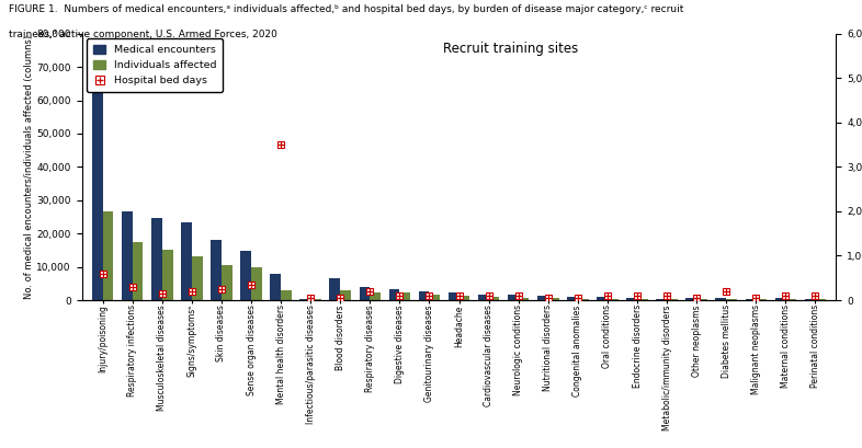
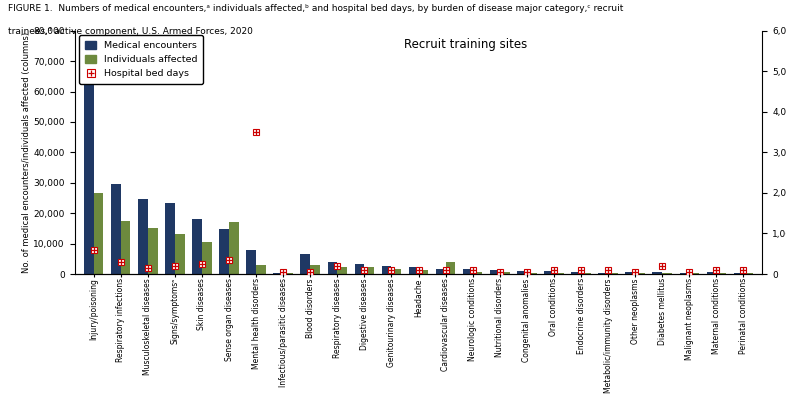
Medical encounters/Respiratory infections: 26,500 -> 29,500
Individuals affected/Sense organ diseases: 10,000 -> 17,000
Individuals affected/Cardiovascular diseases: 1,000 -> 4,000
